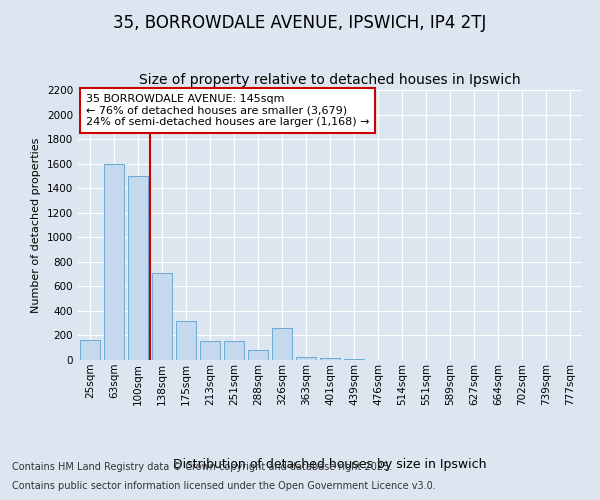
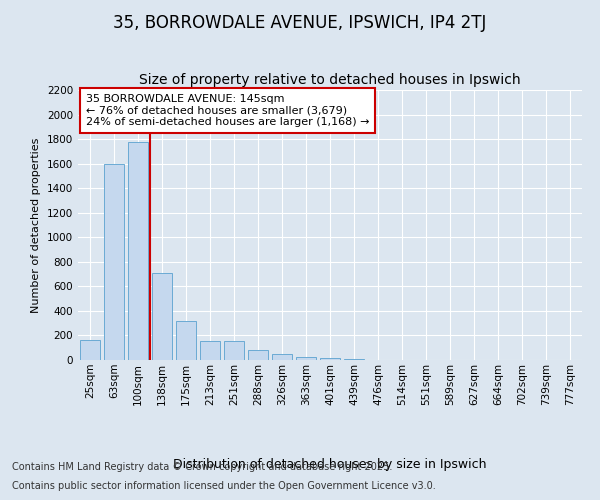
100sqm: 1500 -> 1780
326sqm: 260 -> 40
